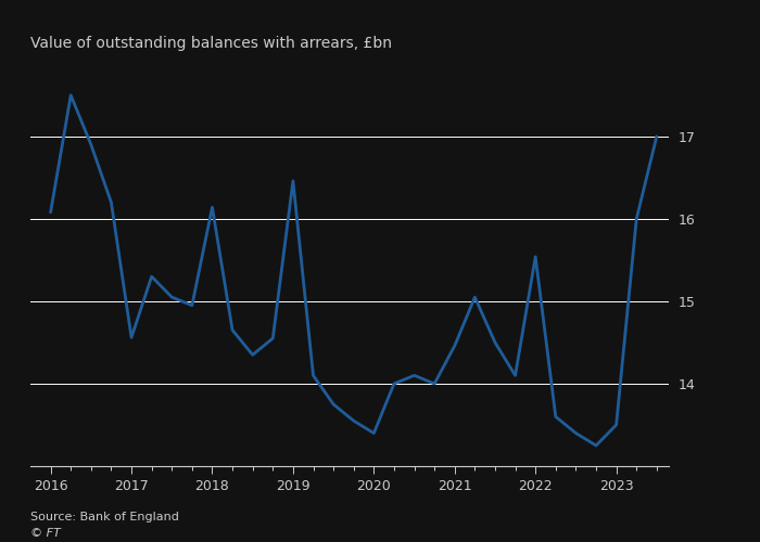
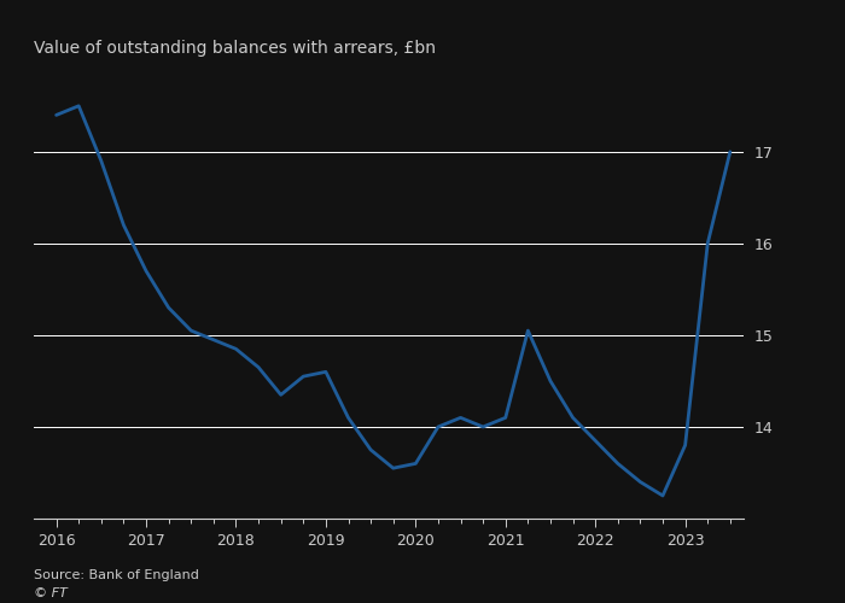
2016: 16.08 -> 17.40
2017: 14.56 -> 15.70
2018: 16.14 -> 14.85
2019: 16.46 -> 14.60
2020: 13.40 -> 13.60
2021: 14.46 -> 14.10
2022: 15.54 -> 13.85
2023: 13.50 -> 13.80
